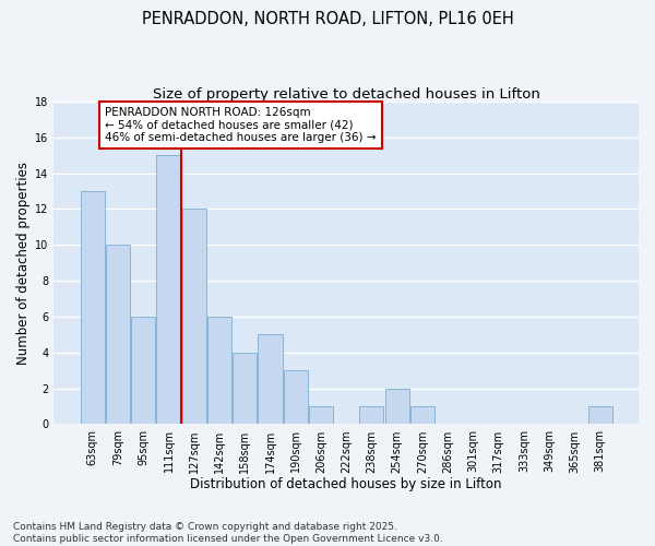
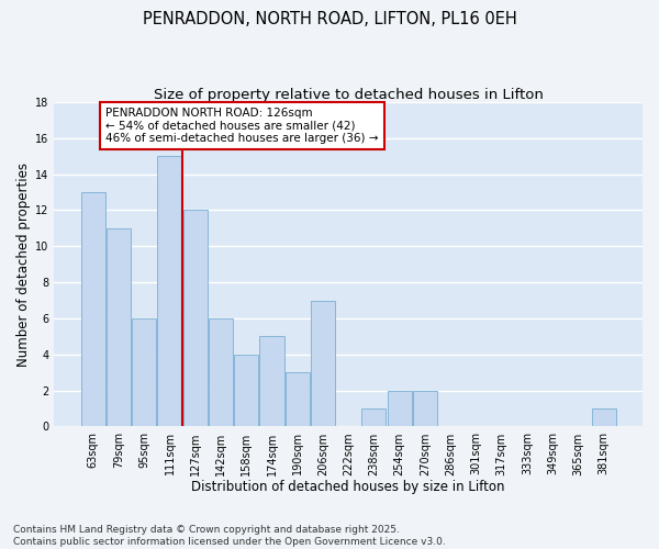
79sqm: 10 -> 11
206sqm: 1 -> 7
270sqm: 1 -> 2
